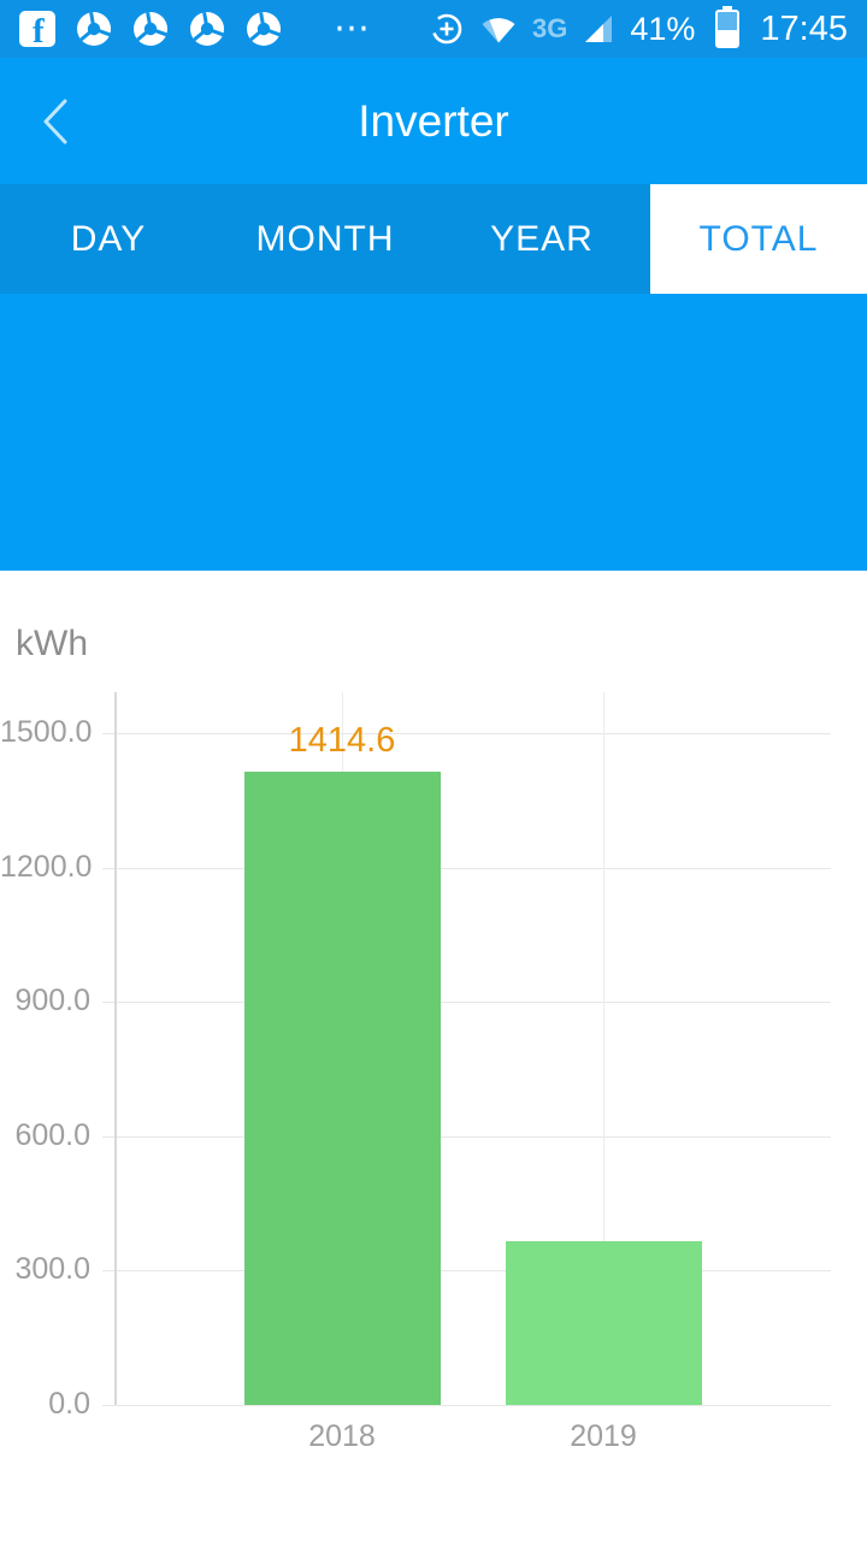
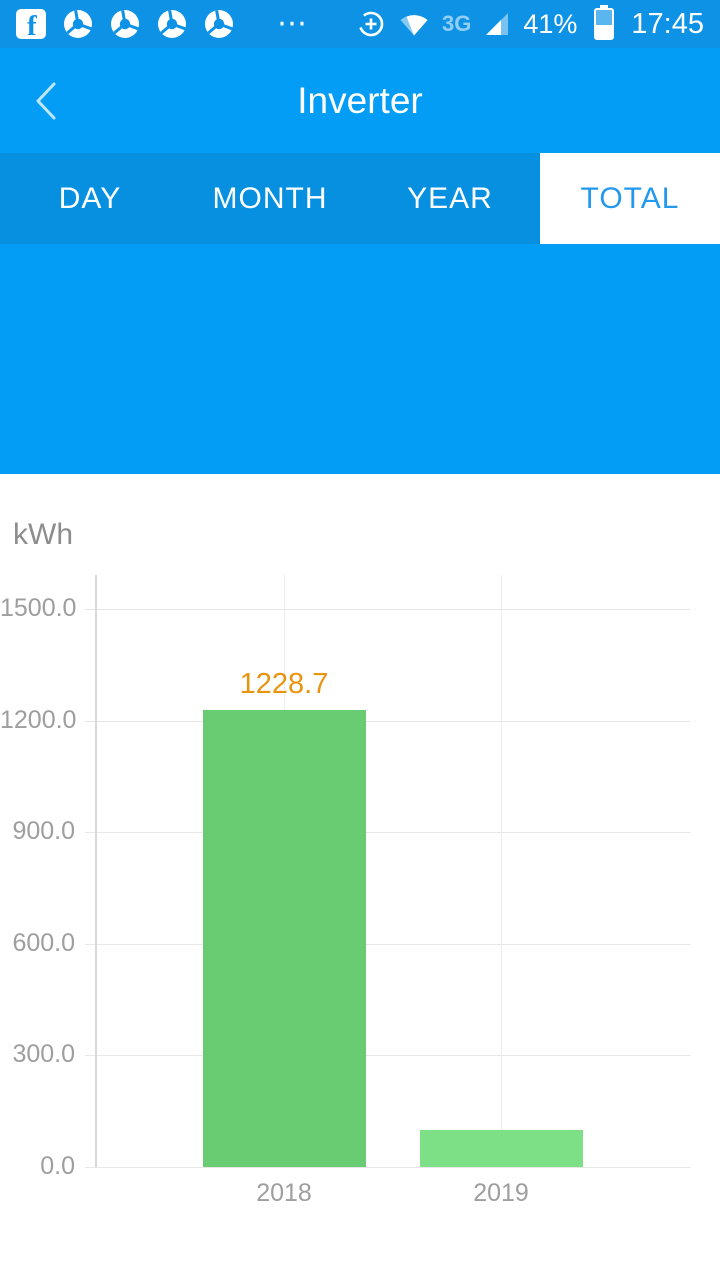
2018: 1414.6 -> 1228.7
2019: 360 -> 100
